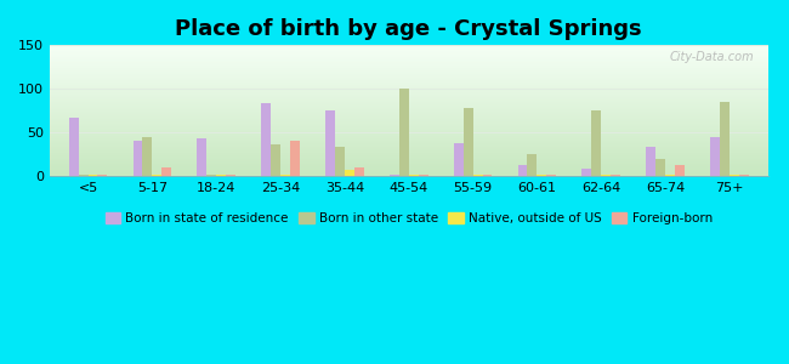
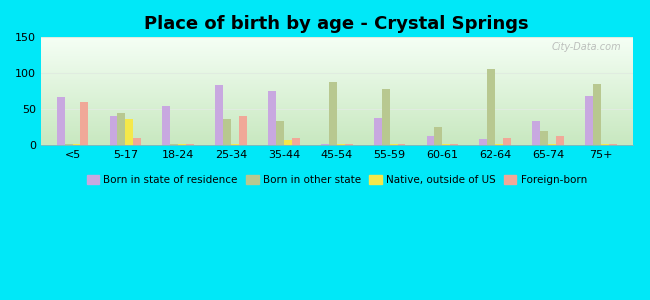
Foreign-born/<5: 2 -> 60
Native, outside of US/5-17: 2 -> 36
Born in state of residence/18-24: 43 -> 54
Born in other state/45-54: 100 -> 88
Born in other state/62-64: 75 -> 106
Foreign-born/62-64: 2 -> 10
Born in state of residence/75+: 45 -> 68
